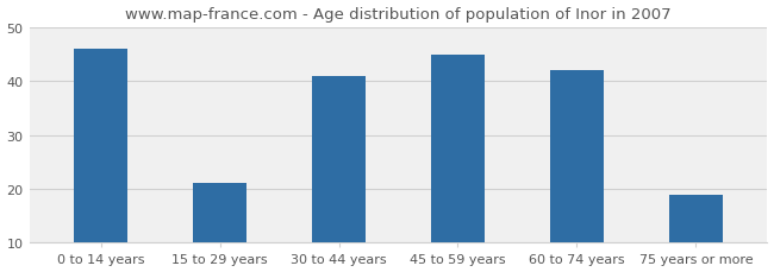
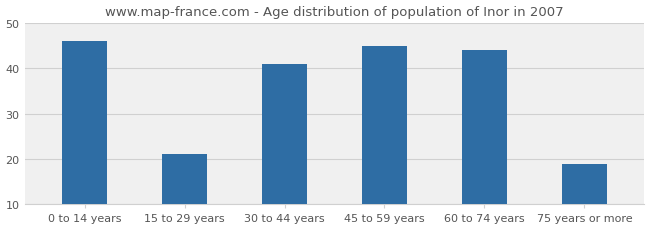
60 to 74 years: 42 -> 44
